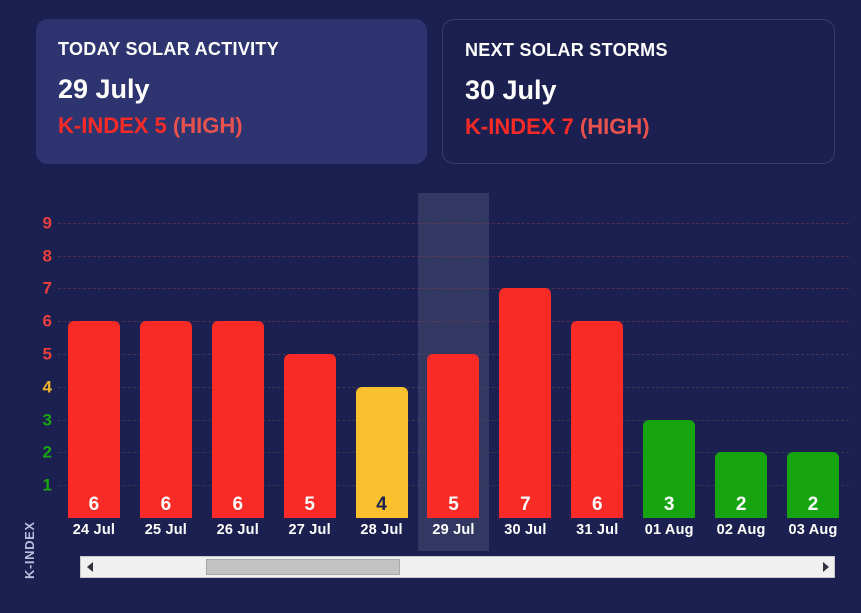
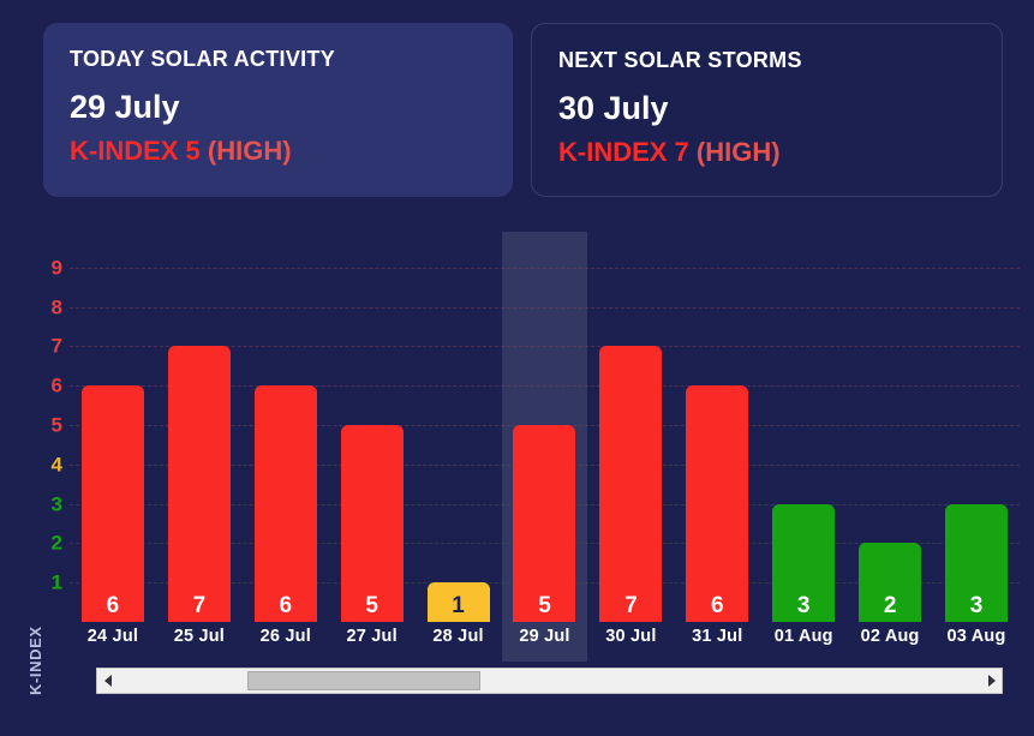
25 Jul: 6 -> 7
28 Jul: 4 -> 1
03 Aug: 2 -> 3
